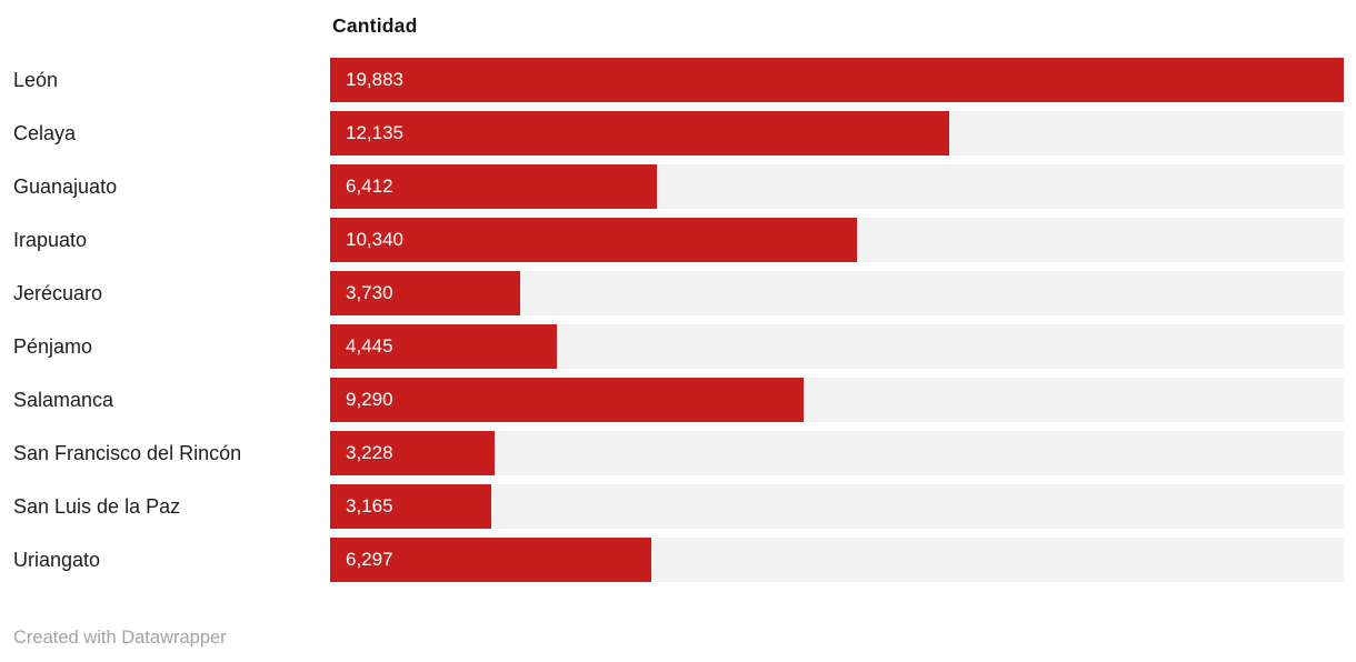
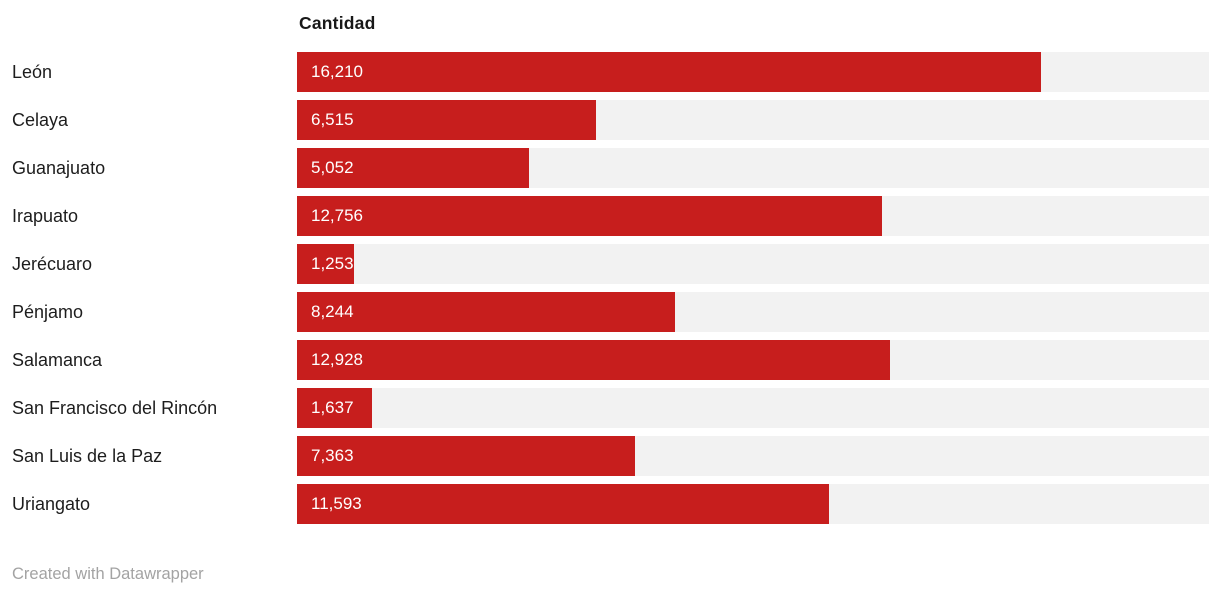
León: 19,883 -> 16,210
Celaya: 12,135 -> 6,515
Guanajuato: 6,412 -> 5,052
Irapuato: 10,340 -> 12,756
Jerécuaro: 3,730 -> 1,253
Pénjamo: 4,445 -> 8,244
Salamanca: 9,290 -> 12,928
San Francisco del Rincón: 3,228 -> 1,637
San Luis de la Paz: 3,165 -> 7,363
Uriangato: 6,297 -> 11,593
